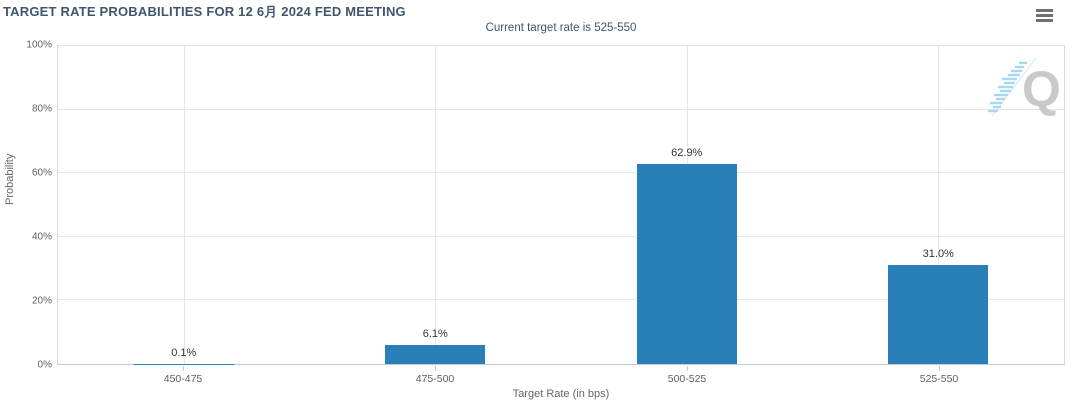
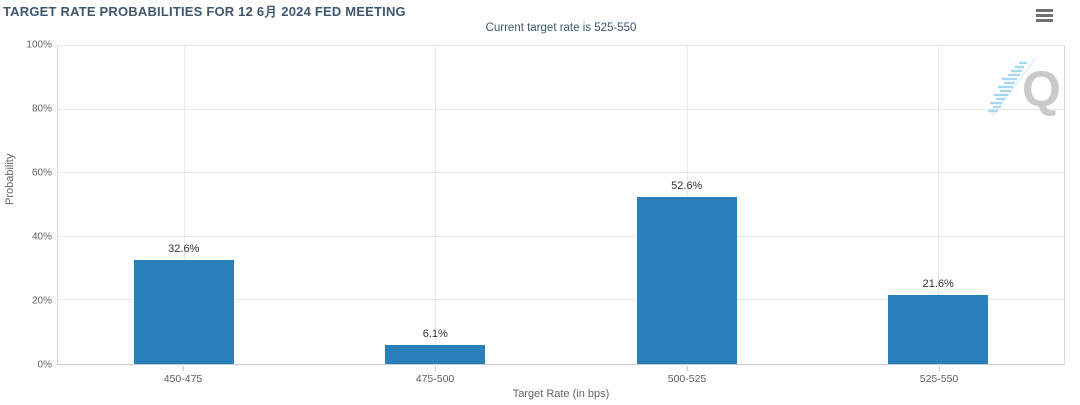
450-475: 0.1% -> 32.6%
500-525: 62.9% -> 52.6%
525-550: 31.0% -> 21.6%
